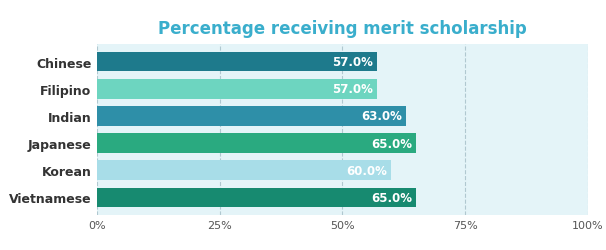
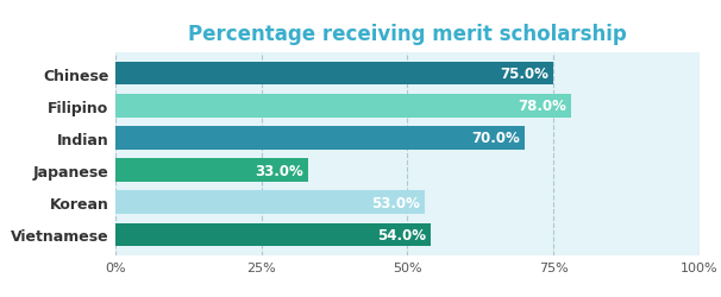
Chinese: 57.0% -> 75.0%
Filipino: 57.0% -> 78.0%
Indian: 63.0% -> 70.0%
Japanese: 65.0% -> 33.0%
Korean: 60.0% -> 53.0%
Vietnamese: 65.0% -> 54.0%
